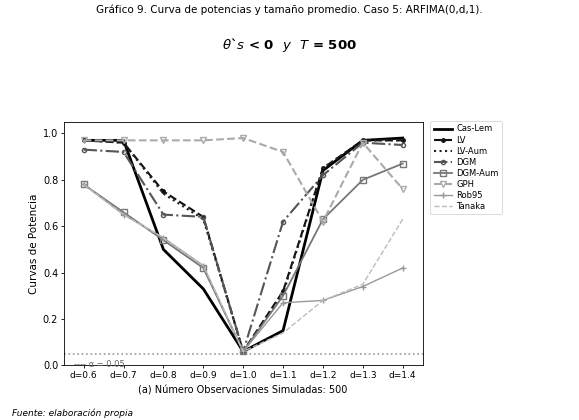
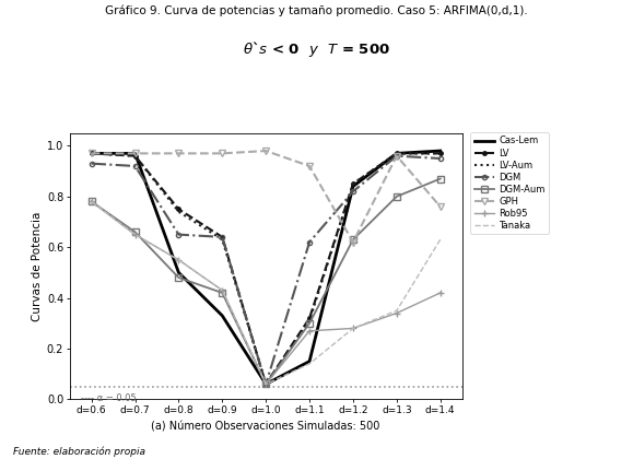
DGM-Aum/d=0.8: 0.54 -> 0.48
